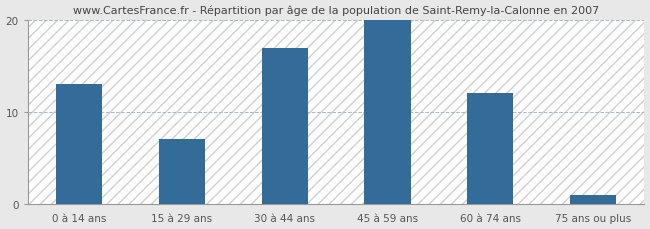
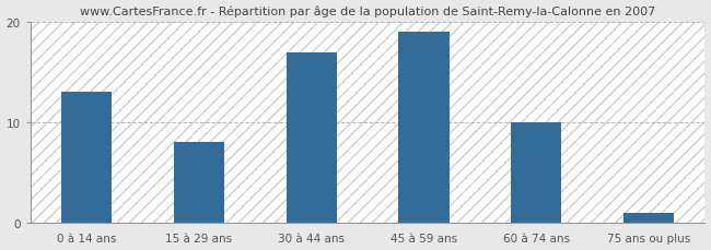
15 à 29 ans: 7 -> 8
45 à 59 ans: 20 -> 19
60 à 74 ans: 12 -> 10
